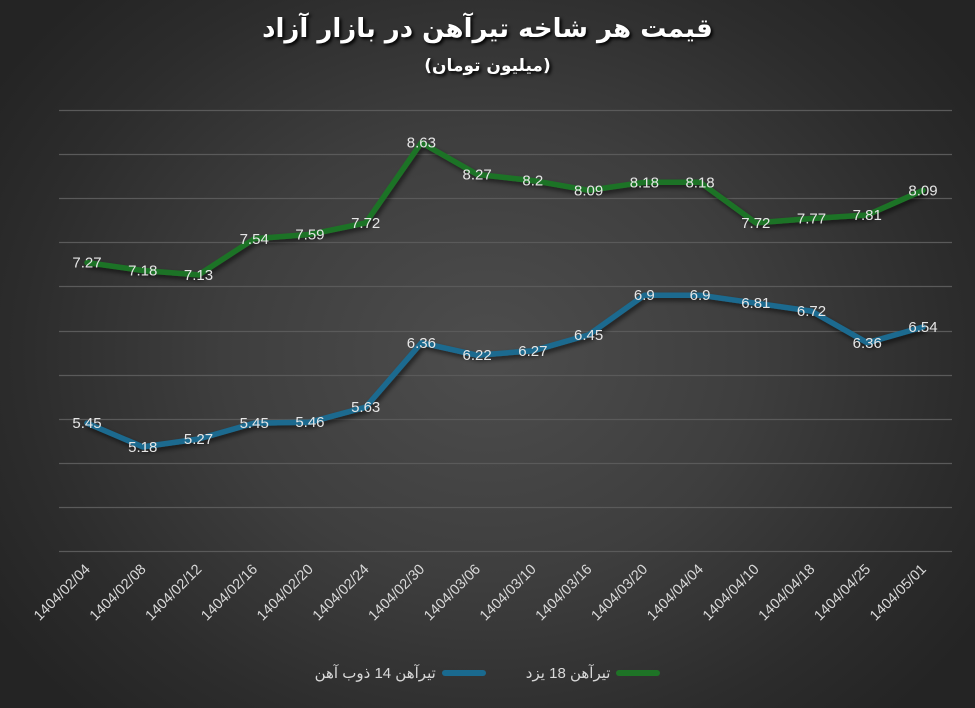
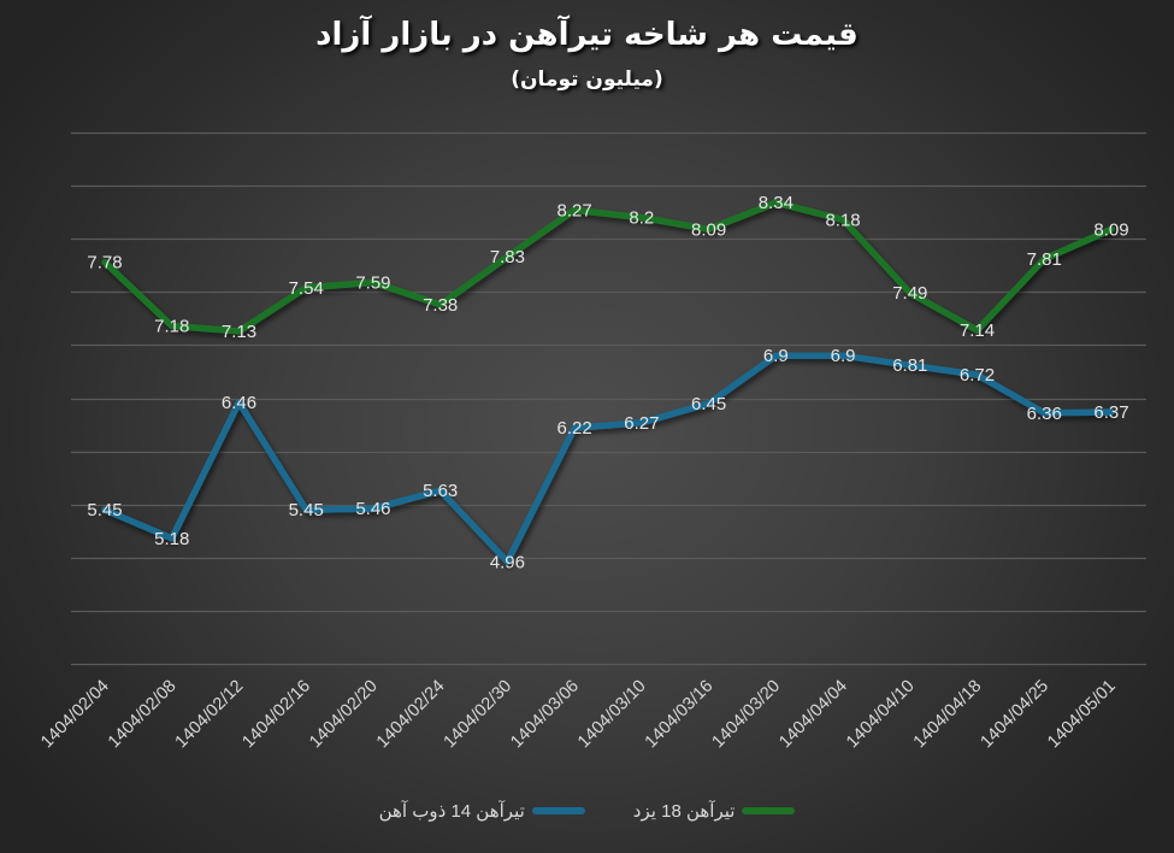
تیرآهن 18 یزد/1404/02/04: 7.27 -> 7.78
تیرآهن 14 ذوب آهن/1404/02/12: 5.27 -> 6.46
تیرآهن 18 یزد/1404/02/24: 7.72 -> 7.38
تیرآهن 18 یزد/1404/02/30: 8.63 -> 7.83
تیرآهن 14 ذوب آهن/1404/02/30: 6.36 -> 4.96
تیرآهن 18 یزد/1404/03/20: 8.18 -> 8.34
تیرآهن 18 یزد/1404/04/10: 7.72 -> 7.49
تیرآهن 18 یزد/1404/04/18: 7.77 -> 7.14
تیرآهن 14 ذوب آهن/1404/05/01: 6.54 -> 6.37
